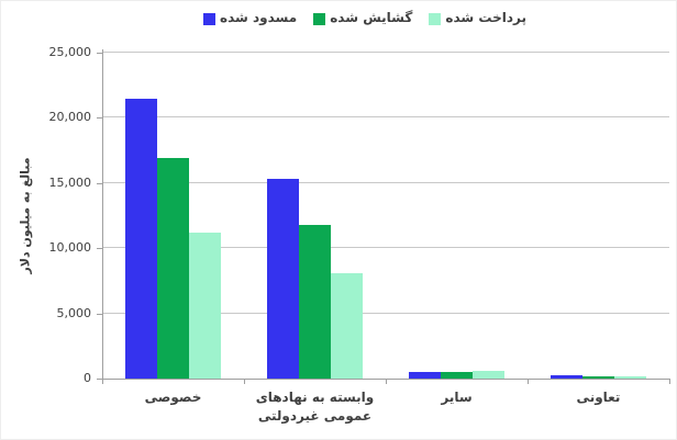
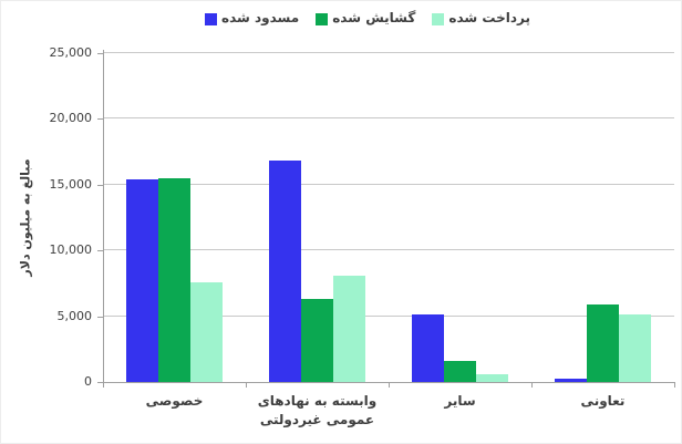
مسدود شده/خصوصی: 21500 -> 15400
گشایش شده/خصوصی: 16900 -> 15500
پرداخت شده/خصوصی: 11200 -> 7600
مسدود شده/وابسته به نهادهای عمومی غیردولتی: 15300 -> 16800
گشایش شده/وابسته به نهادهای عمومی غیردولتی: 11800 -> 6300
مسدود شده/سایر: 600 -> 5100
گشایش شده/سایر: 600 -> 1600
گشایش شده/تعاونی: 200 -> 5900
پرداخت شده/تعاونی: 200 -> 5100
